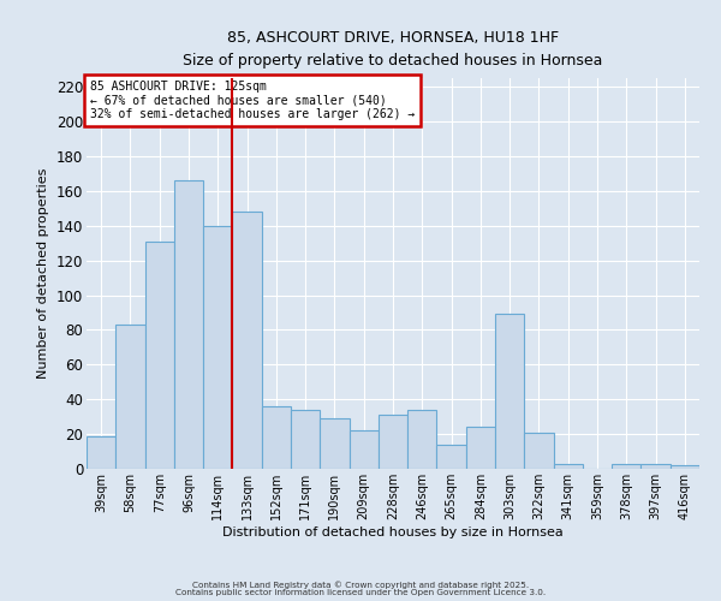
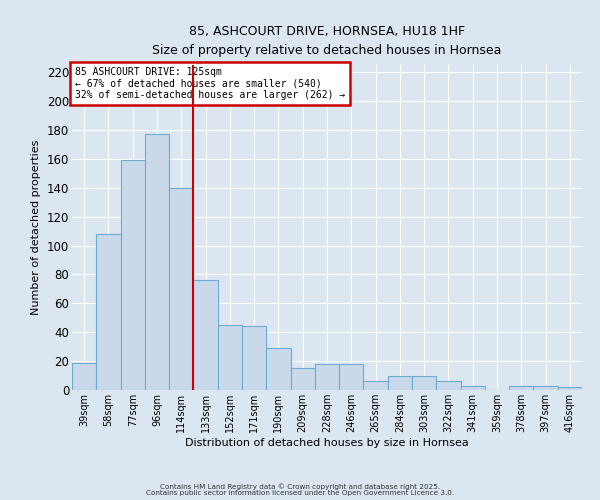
58sqm: 83 -> 108
77sqm: 131 -> 159
96sqm: 166 -> 177
133sqm: 148 -> 76
152sqm: 36 -> 45
171sqm: 34 -> 44
209sqm: 22 -> 15
228sqm: 31 -> 18
246sqm: 34 -> 18
265sqm: 14 -> 6
284sqm: 24 -> 10
303sqm: 89 -> 10
322sqm: 21 -> 6
